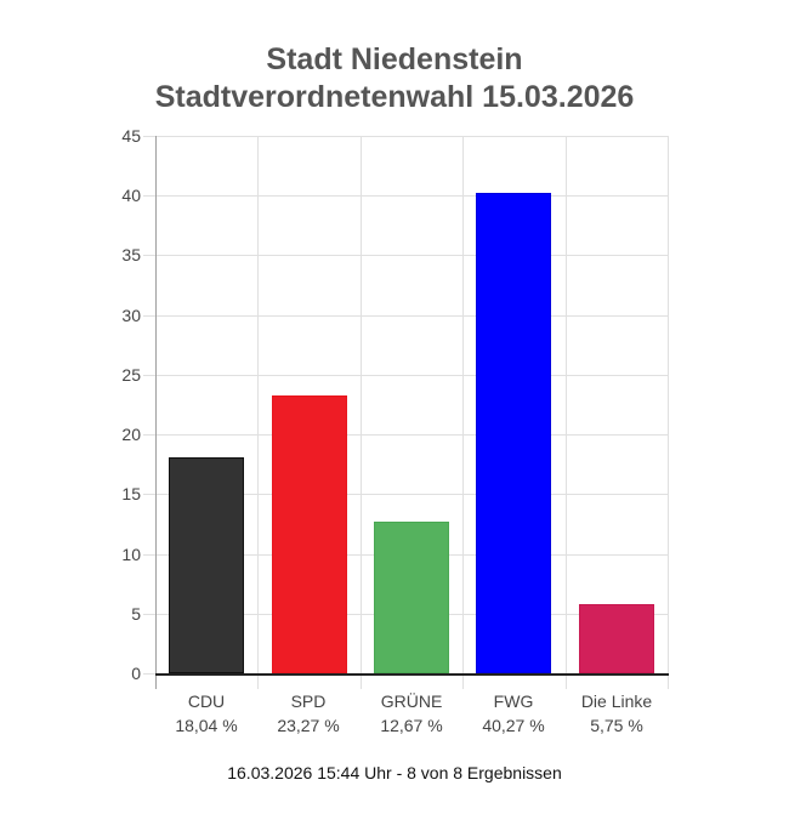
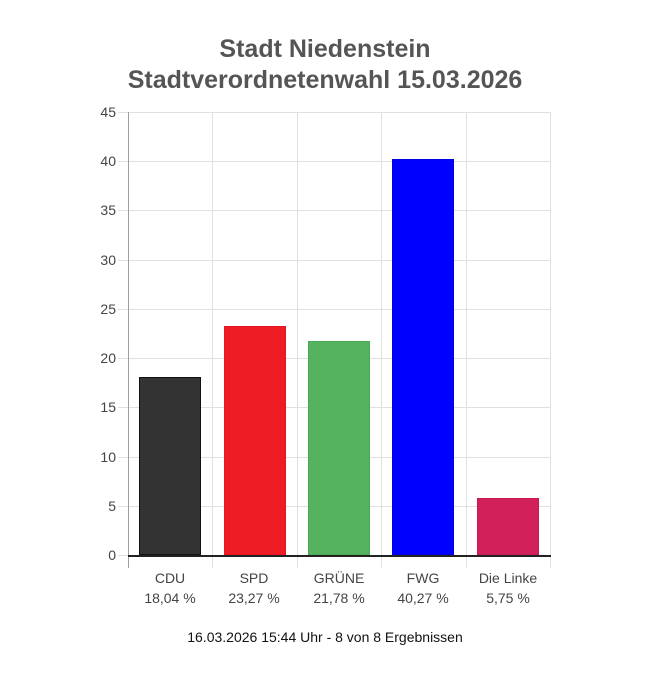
GRÜNE: 12,67 -> 21,78
